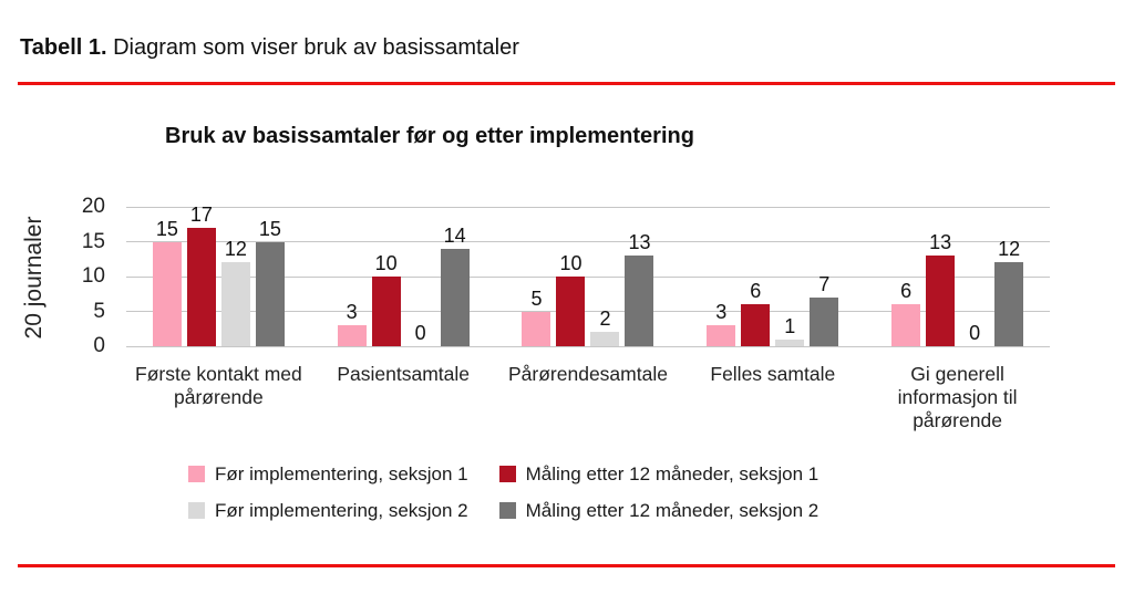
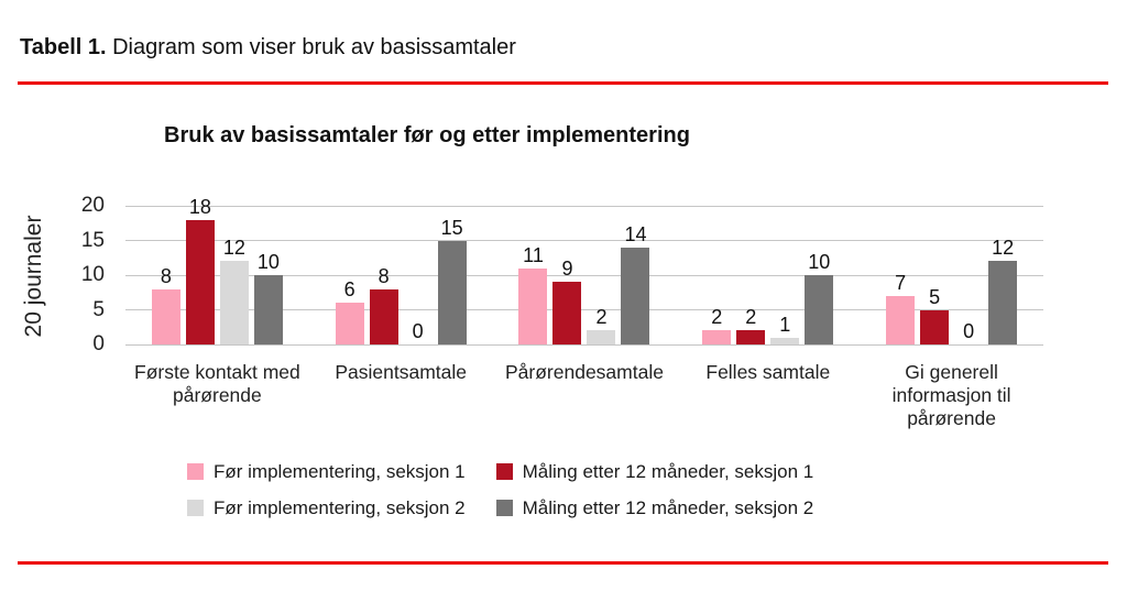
Før implementering, seksjon 1/Første kontakt med pårørende: 15 -> 8
Måling etter 12 måneder, seksjon 1/Første kontakt med pårørende: 17 -> 18
Måling etter 12 måneder, seksjon 2/Første kontakt med pårørende: 15 -> 10
Før implementering, seksjon 1/Pasientsamtale: 3 -> 6
Måling etter 12 måneder, seksjon 1/Pasientsamtale: 10 -> 8
Måling etter 12 måneder, seksjon 2/Pasientsamtale: 14 -> 15
Før implementering, seksjon 1/Pårørendesamtale: 5 -> 11
Måling etter 12 måneder, seksjon 1/Pårørendesamtale: 10 -> 9
Måling etter 12 måneder, seksjon 2/Pårørendesamtale: 13 -> 14
Før implementering, seksjon 1/Felles samtale: 3 -> 2
Måling etter 12 måneder, seksjon 1/Felles samtale: 6 -> 2
Måling etter 12 måneder, seksjon 2/Felles samtale: 7 -> 10
Før implementering, seksjon 1/Gi generell informasjon til pårørende: 6 -> 7
Måling etter 12 måneder, seksjon 1/Gi generell informasjon til pårørende: 13 -> 5
